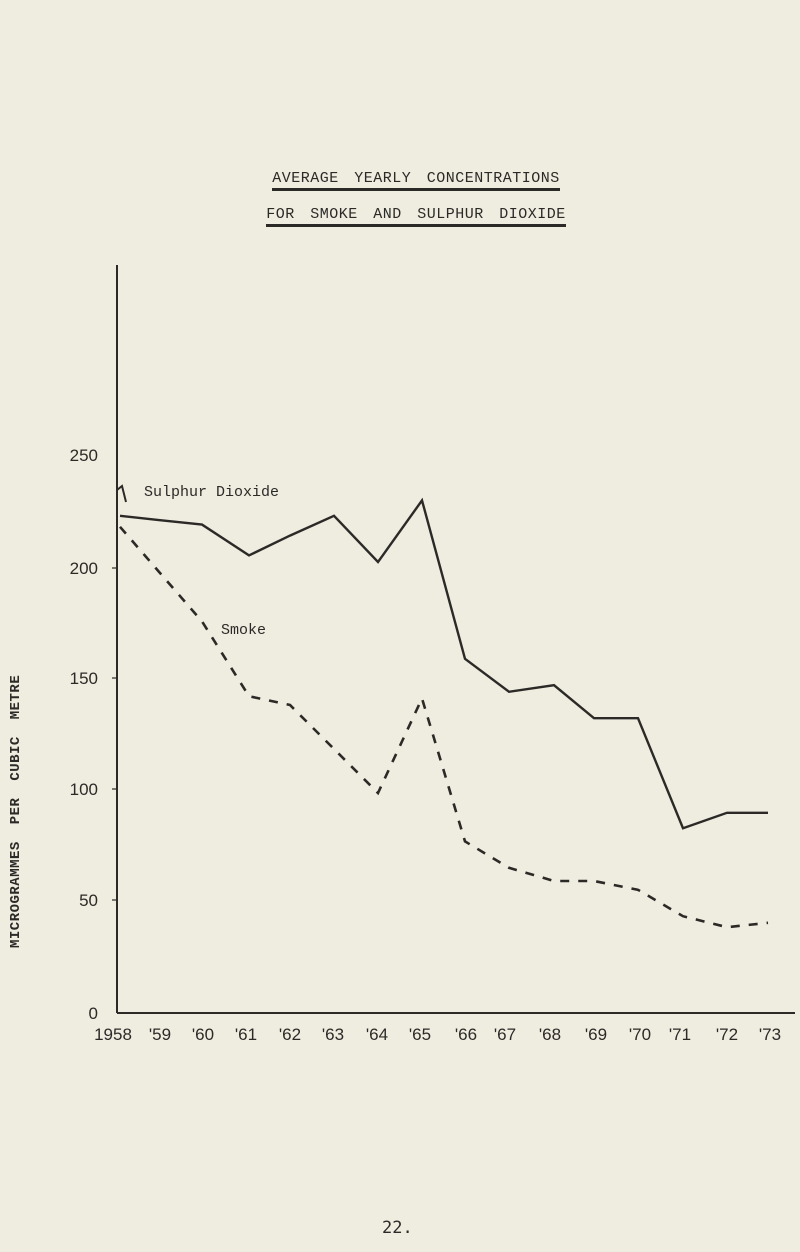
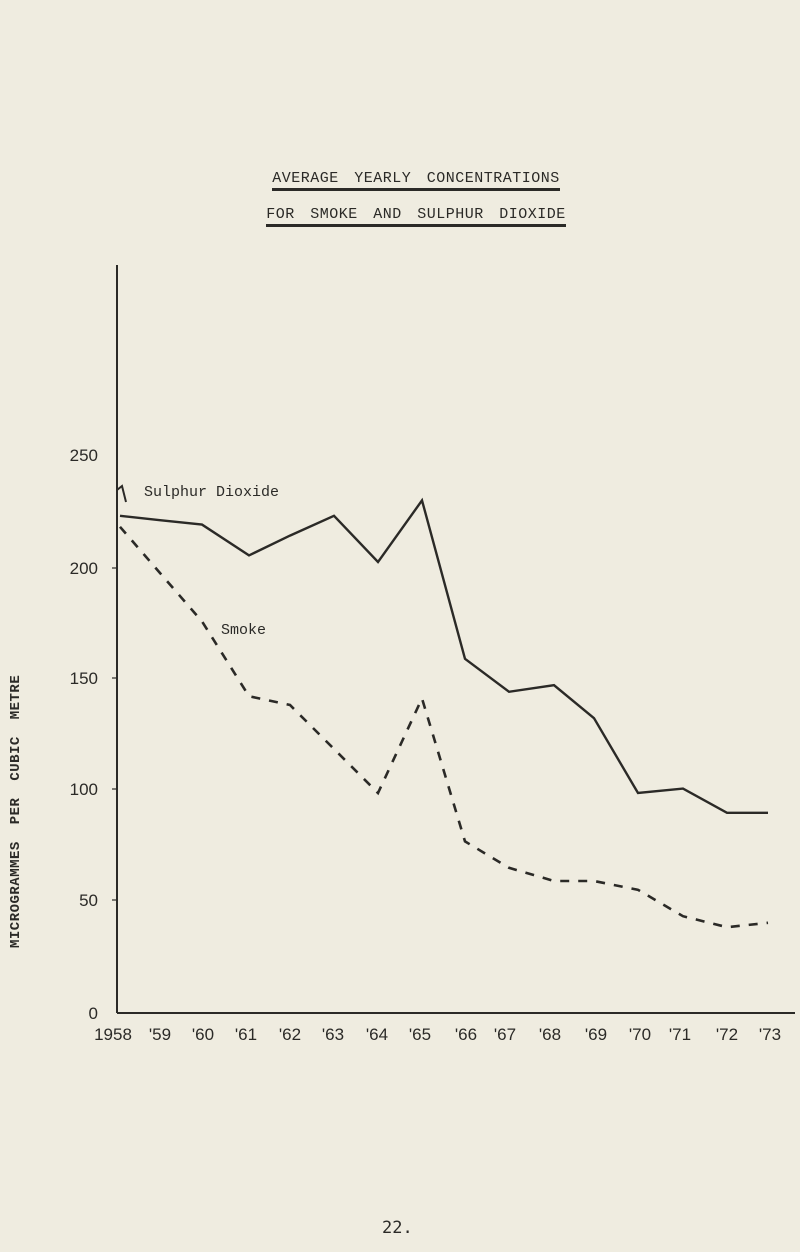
Sulphur Dioxide/'70: 134 -> 100
Sulphur Dioxide/'71: 84 -> 102
